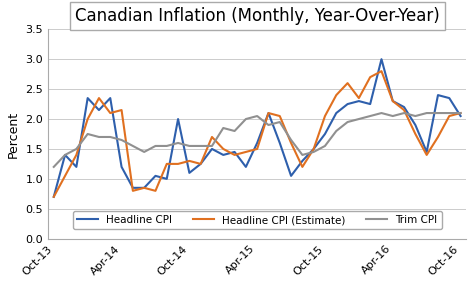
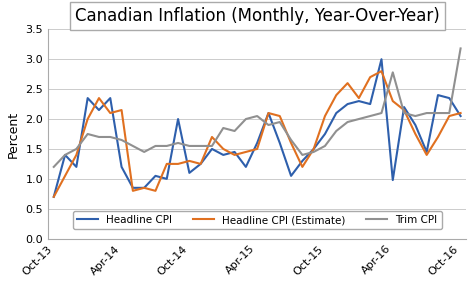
Headline CPI/Apr-16: 2.30 -> 0.98
Trim CPI/Apr-16: 2.05 -> 2.78
Trim CPI/Oct-16: 2.10 -> 3.18
